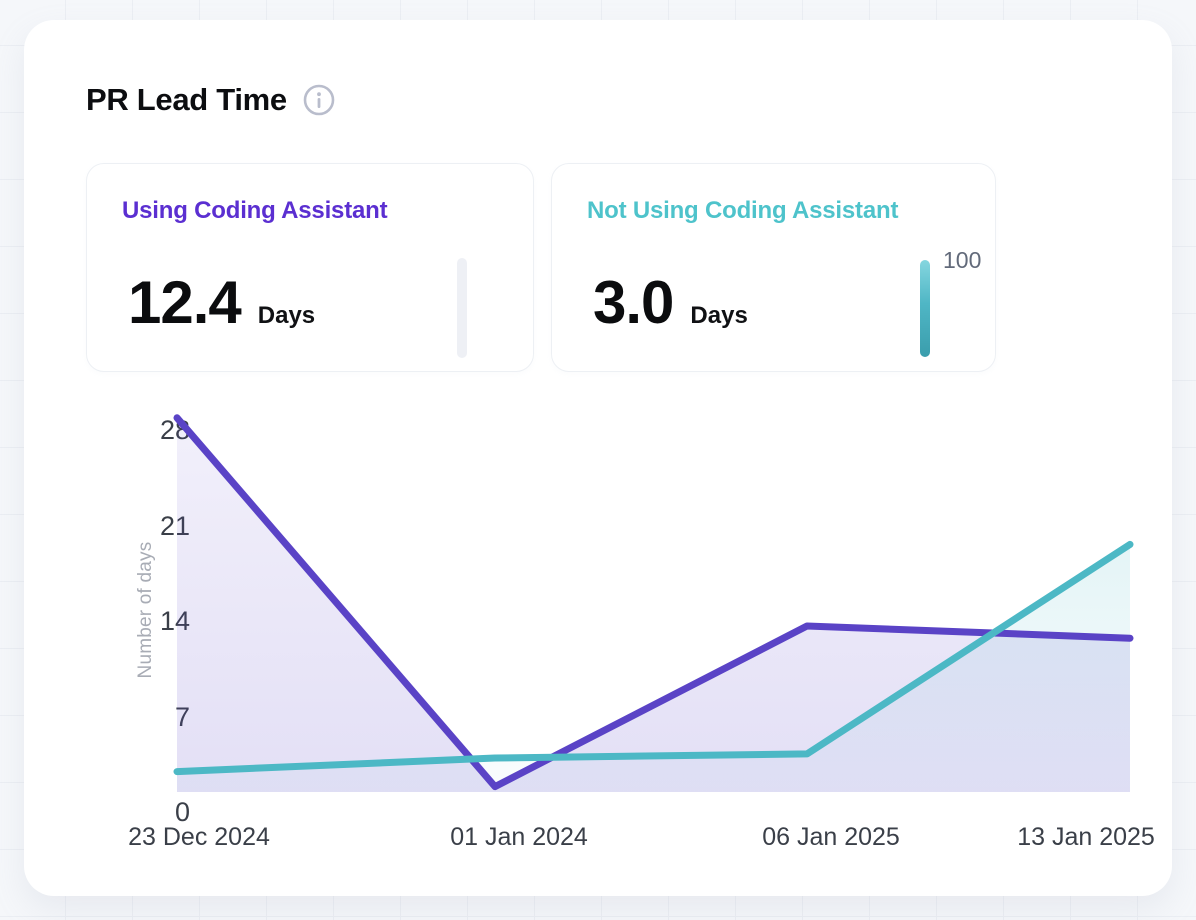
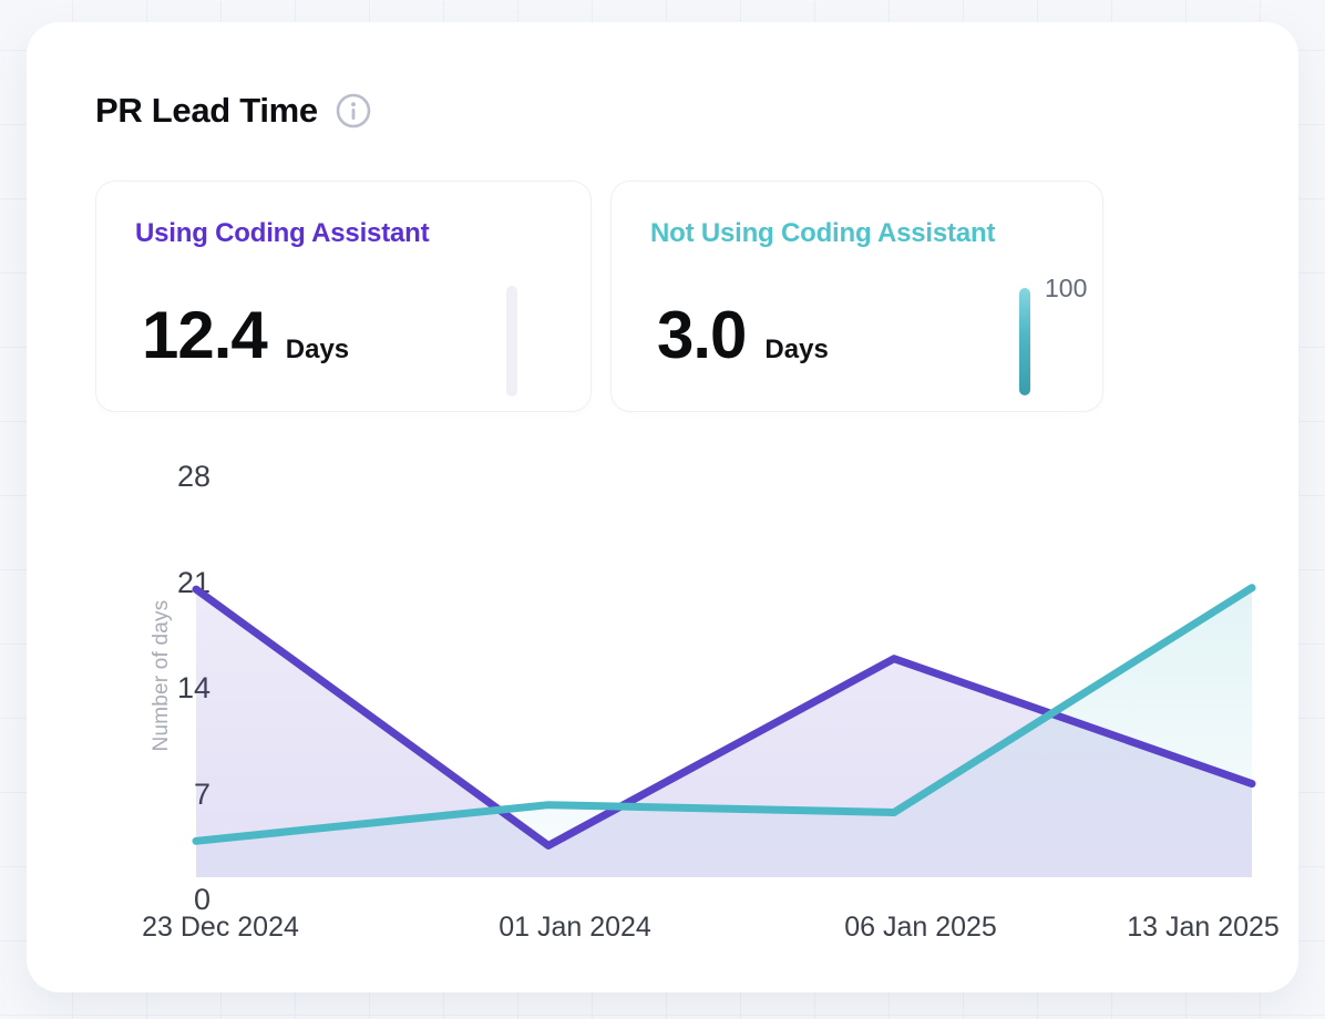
Using Coding Assistant/23 Dec 2024: 27.5 -> 19.1
Not Using Coding Assistant/23 Dec 2024: 1.5 -> 2.4
Using Coding Assistant/01 Jan 2024: 0.4 -> 2.1
Not Using Coding Assistant/01 Jan 2024: 2.5 -> 4.8
Using Coding Assistant/06 Jan 2025: 12.2 -> 14.5
Not Using Coding Assistant/06 Jan 2025: 2.8 -> 4.3
Using Coding Assistant/13 Jan 2025: 11.3 -> 6.2
Not Using Coding Assistant/13 Jan 2025: 18.2 -> 19.2
